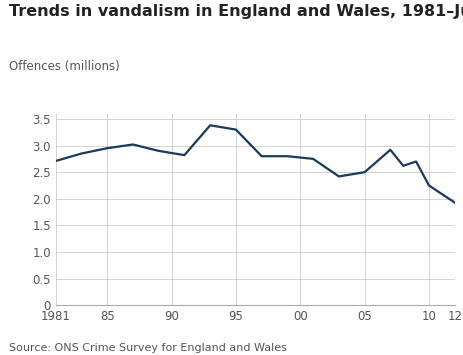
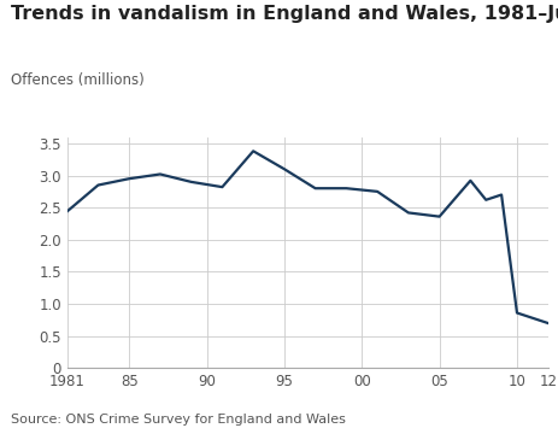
1981: 2.71 -> 2.44
95: 3.30 -> 3.10
05: 2.50 -> 2.36
10: 2.25 -> 0.86
12: 1.93 -> 0.70
